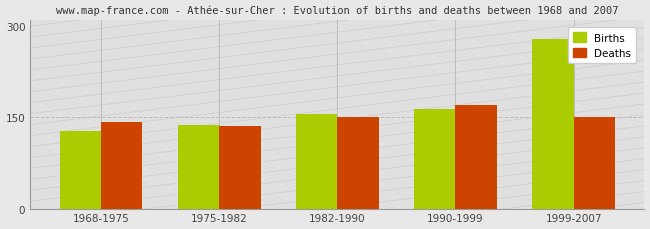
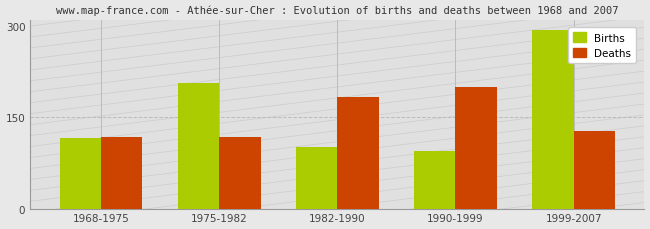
Births/1968-1975: 128 -> 116
Deaths/1968-1975: 142 -> 118
Births/1975-1982: 138 -> 206
Deaths/1975-1982: 135 -> 118
Births/1982-1990: 156 -> 102
Deaths/1982-1990: 150 -> 184
Births/1990-1999: 163 -> 94
Deaths/1990-1999: 170 -> 200
Births/1999-2007: 278 -> 294
Deaths/1999-2007: 150 -> 128
